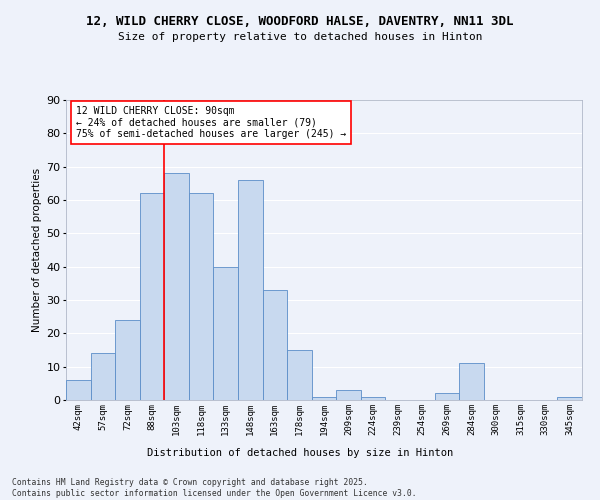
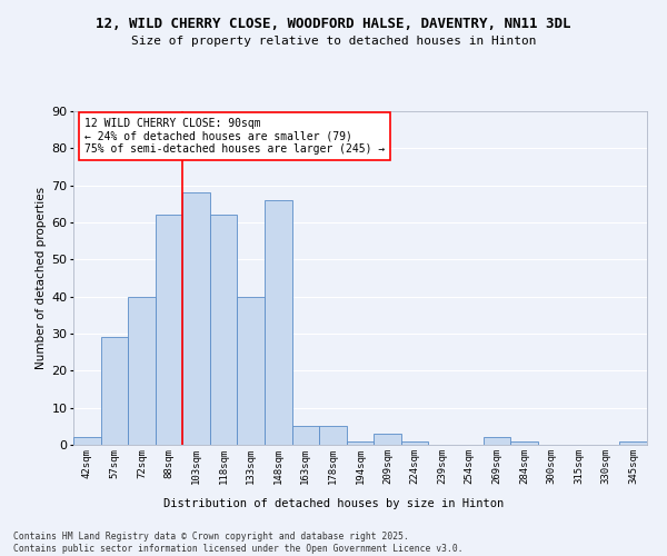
42sqm: 6 -> 2
57sqm: 14 -> 29
72sqm: 24 -> 40
163sqm: 33 -> 5
178sqm: 15 -> 5
284sqm: 11 -> 1
